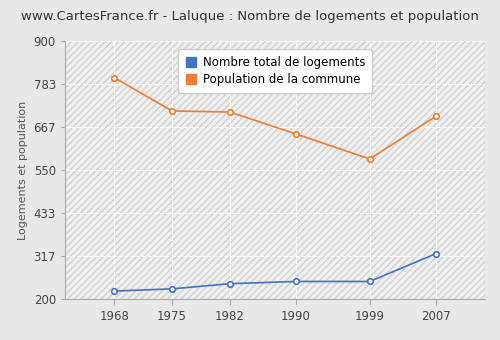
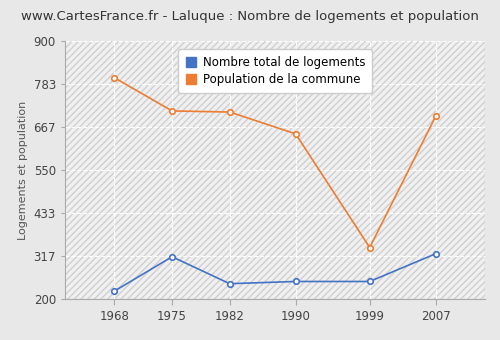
Nombre total de logements/1975: 228 -> 315
Population de la commune/1999: 580 -> 340
